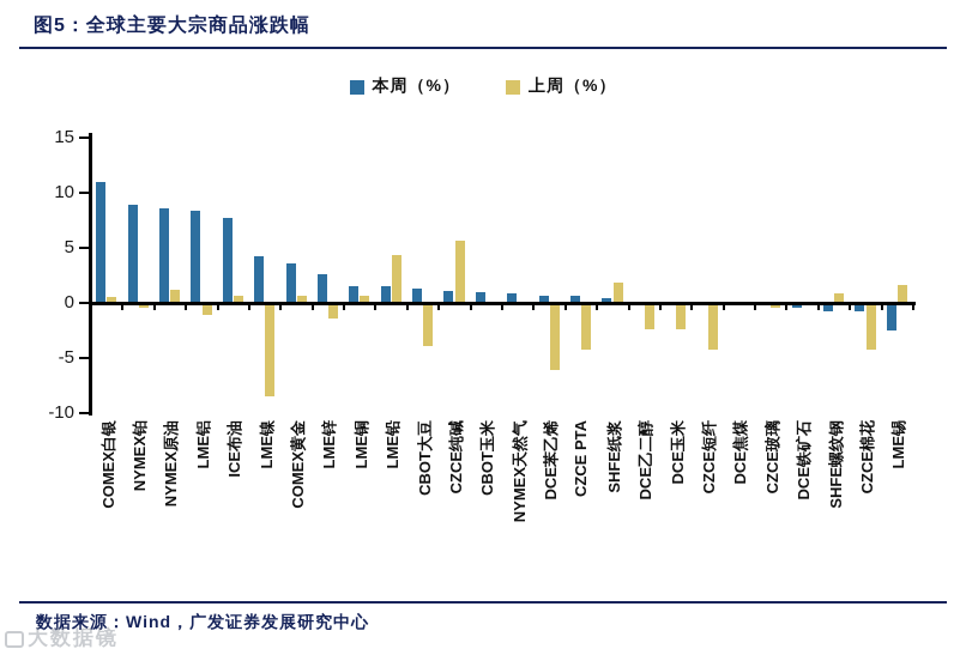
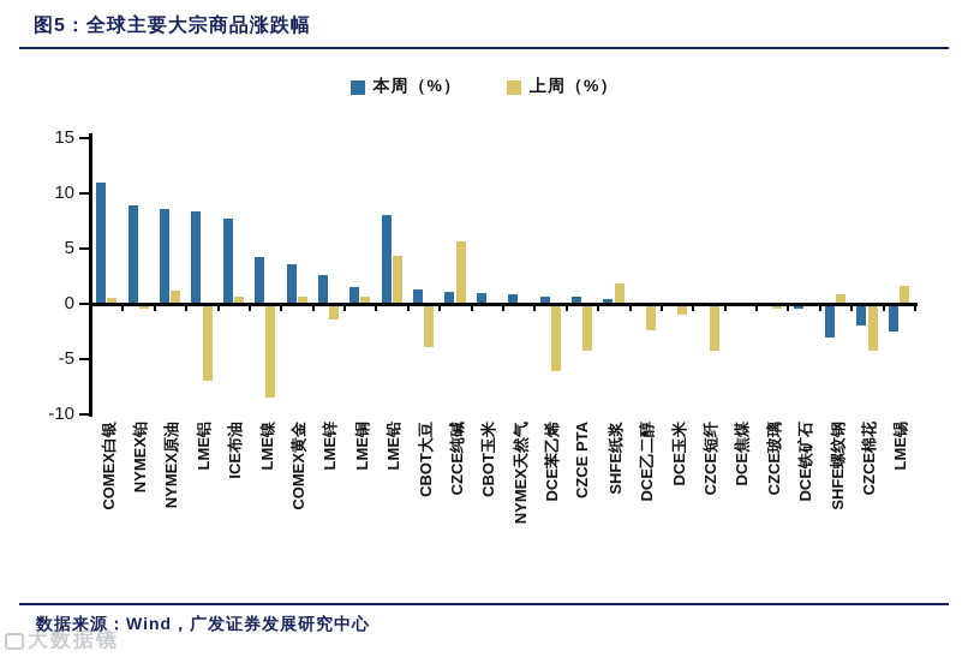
上周（%）/LME铝: -1 -> -7
本周（%）/LME铅: 2 -> 8
上周（%）/DCE玉米: -2 -> -1
本周（%）/SHFE螺纹钢: -1 -> -3
本周（%）/CZCE棉花: -1 -> -2
